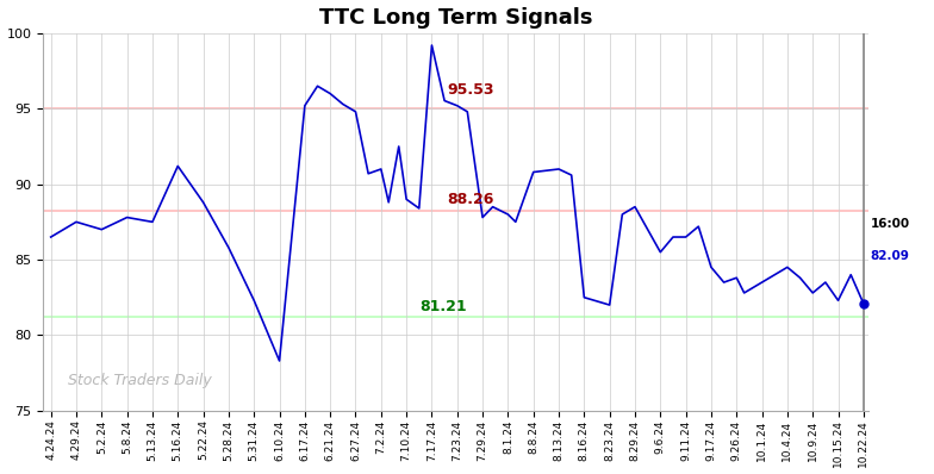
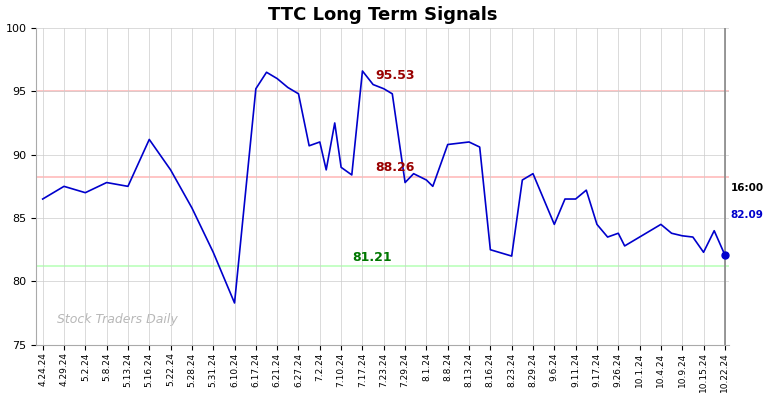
7.17.24: 99.2 -> 96.6
9.6.24: 85.5 -> 84.5
10.9.24: 82.8 -> 83.6
